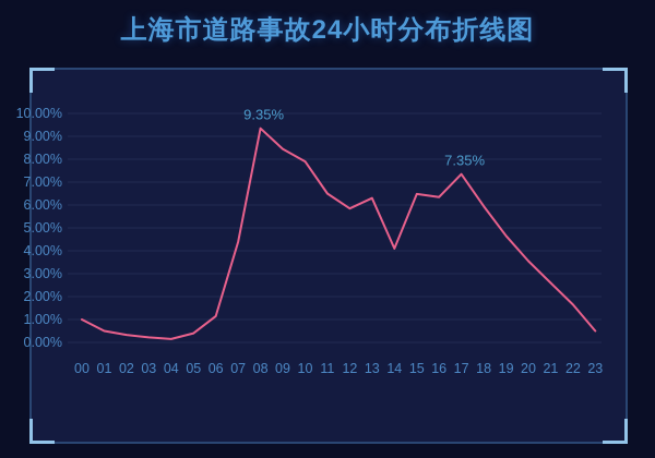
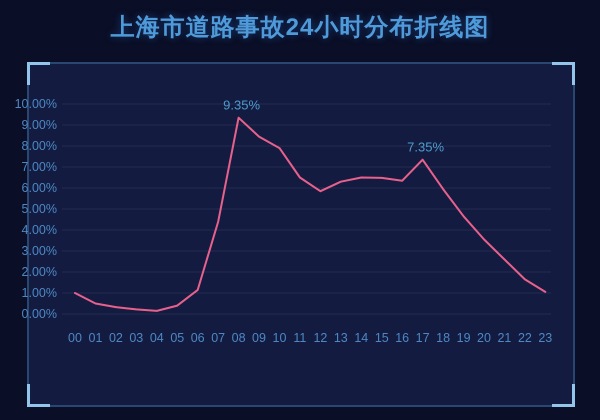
14: 4.1% -> 6.5%
23: 0.5% -> 1.1%
